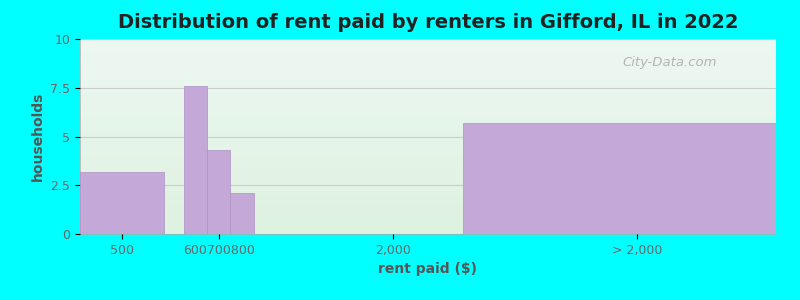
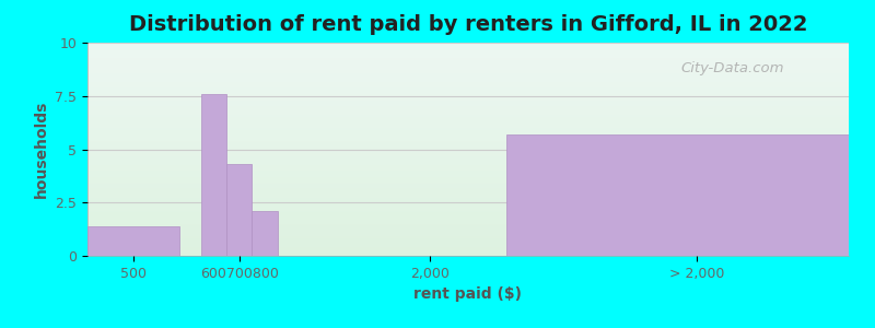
500: 3.2 -> 1.4
